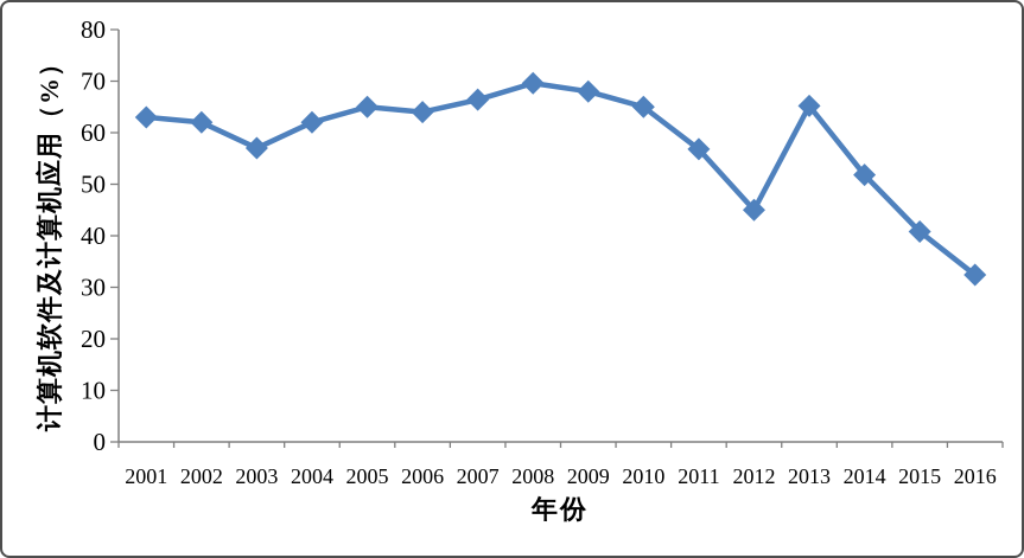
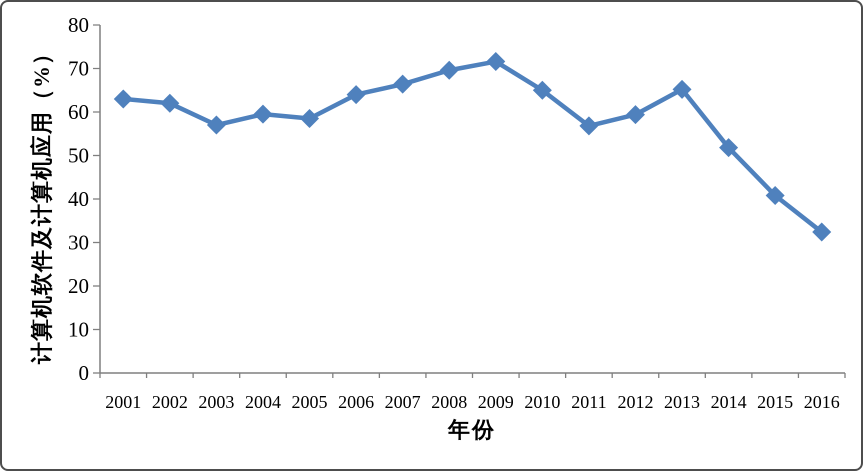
2004: 62 -> 60
2005: 65 -> 58
2009: 68 -> 72
2012: 45 -> 59
